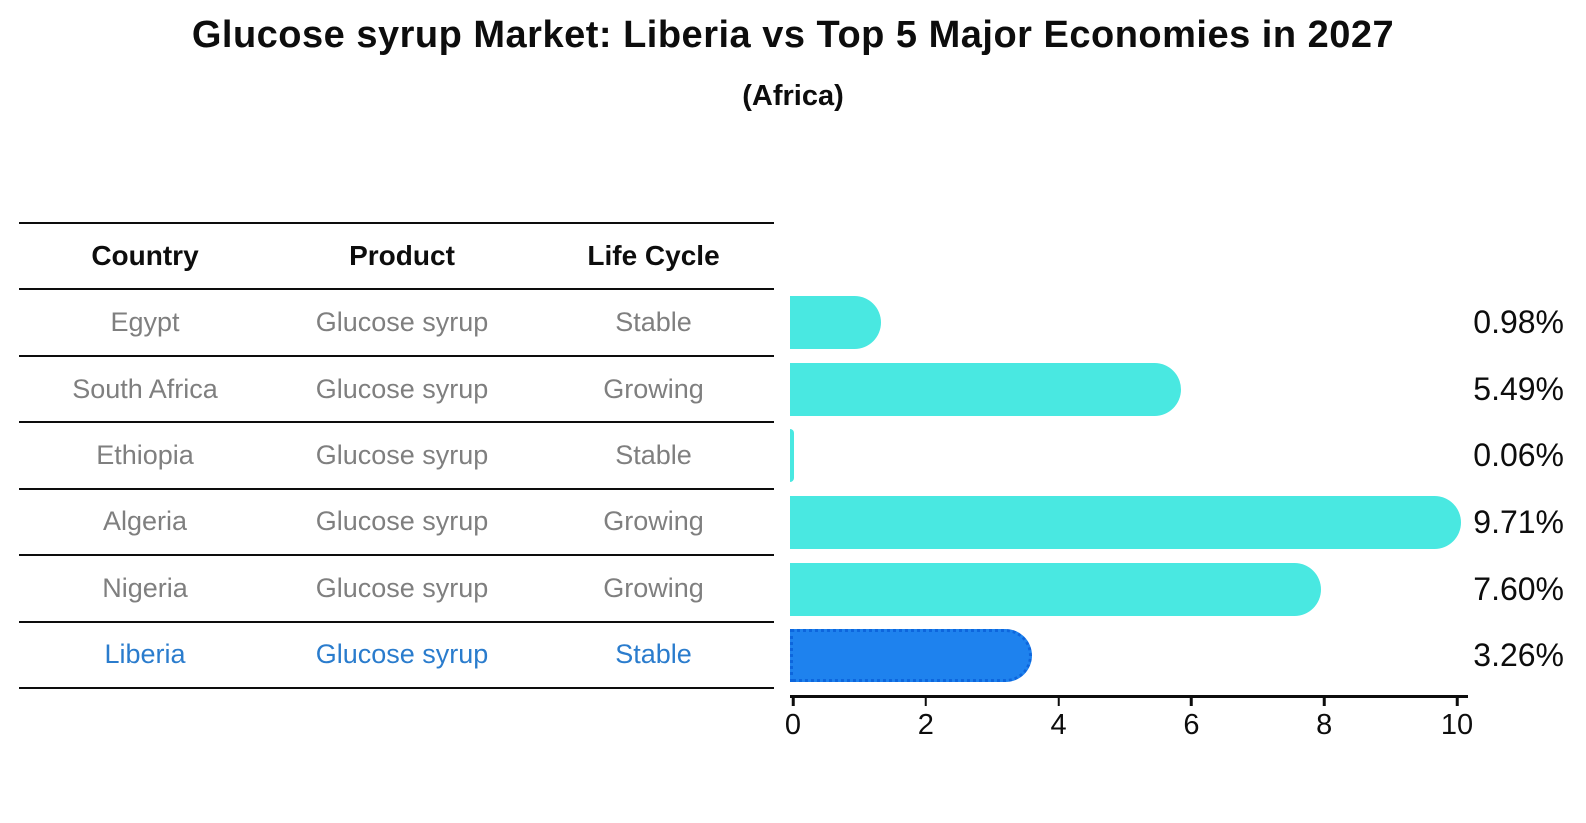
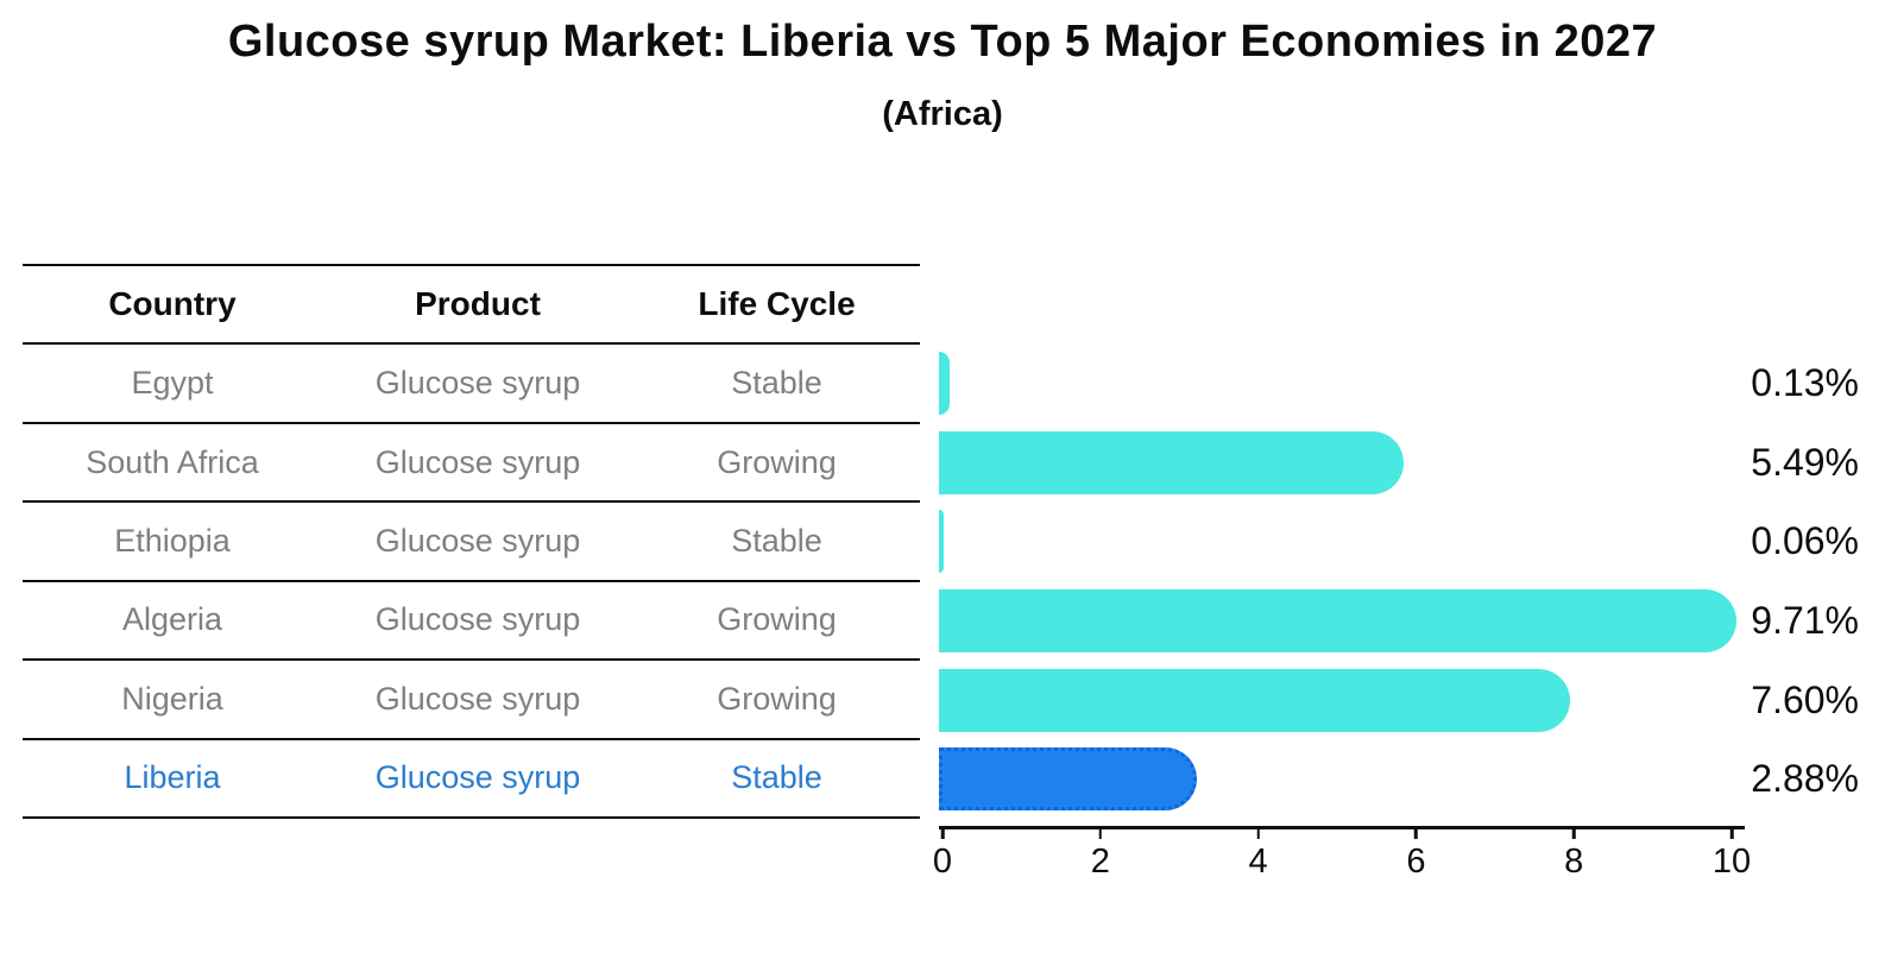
Egypt: 0.98% -> 0.13%
Liberia: 3.26% -> 2.88%
